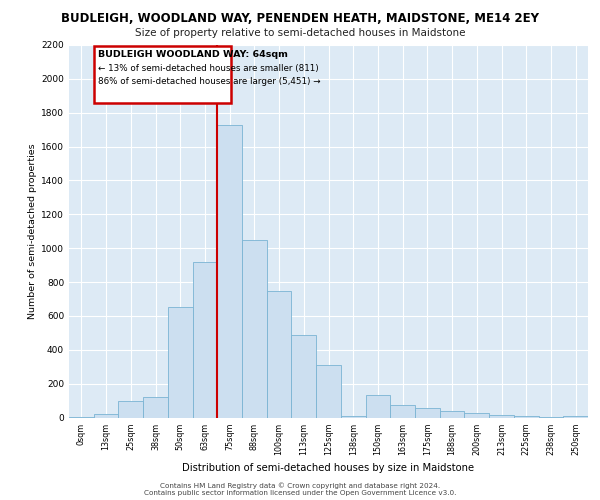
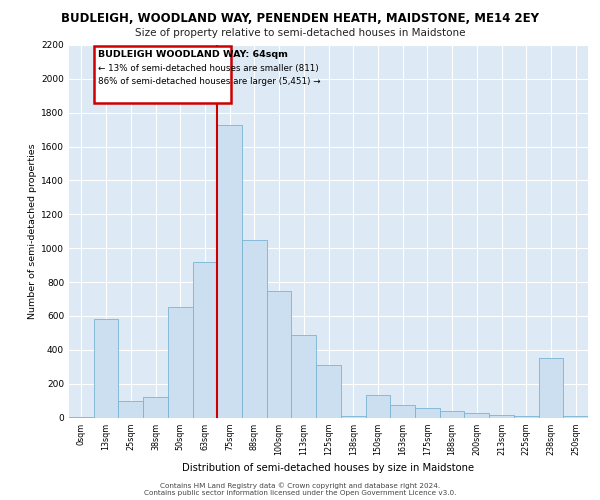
13sqm: 20 -> 580
238sqm: 0 -> 350
